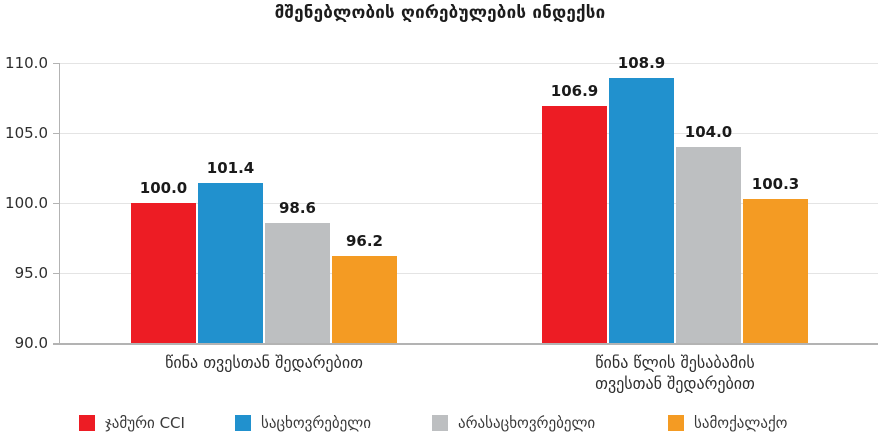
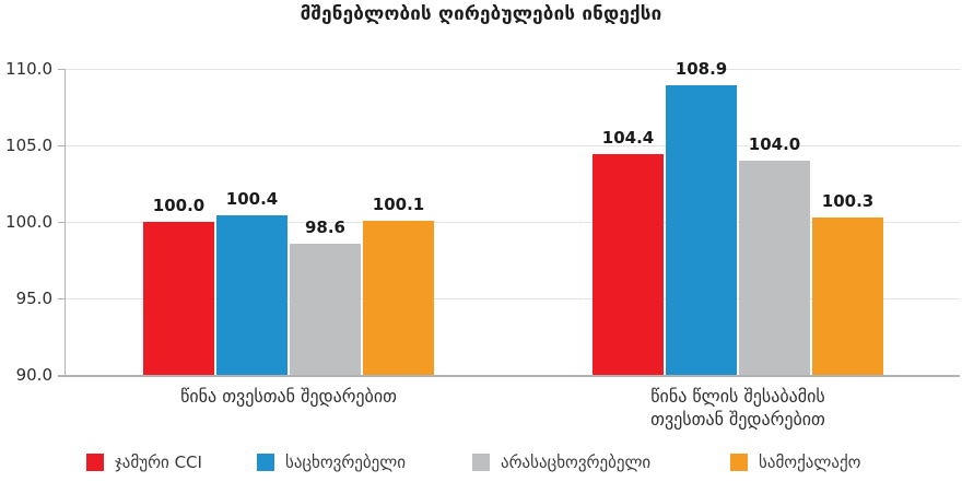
საცხოვრებელი/წინა თვესთან შედარებით: 101.4 -> 100.4
სამოქალაქო/წინა თვესთან შედარებით: 96.2 -> 100.1
ჯამური CCI/წინა წლის შესაბამის თვესთან შედარებით: 106.9 -> 104.4
